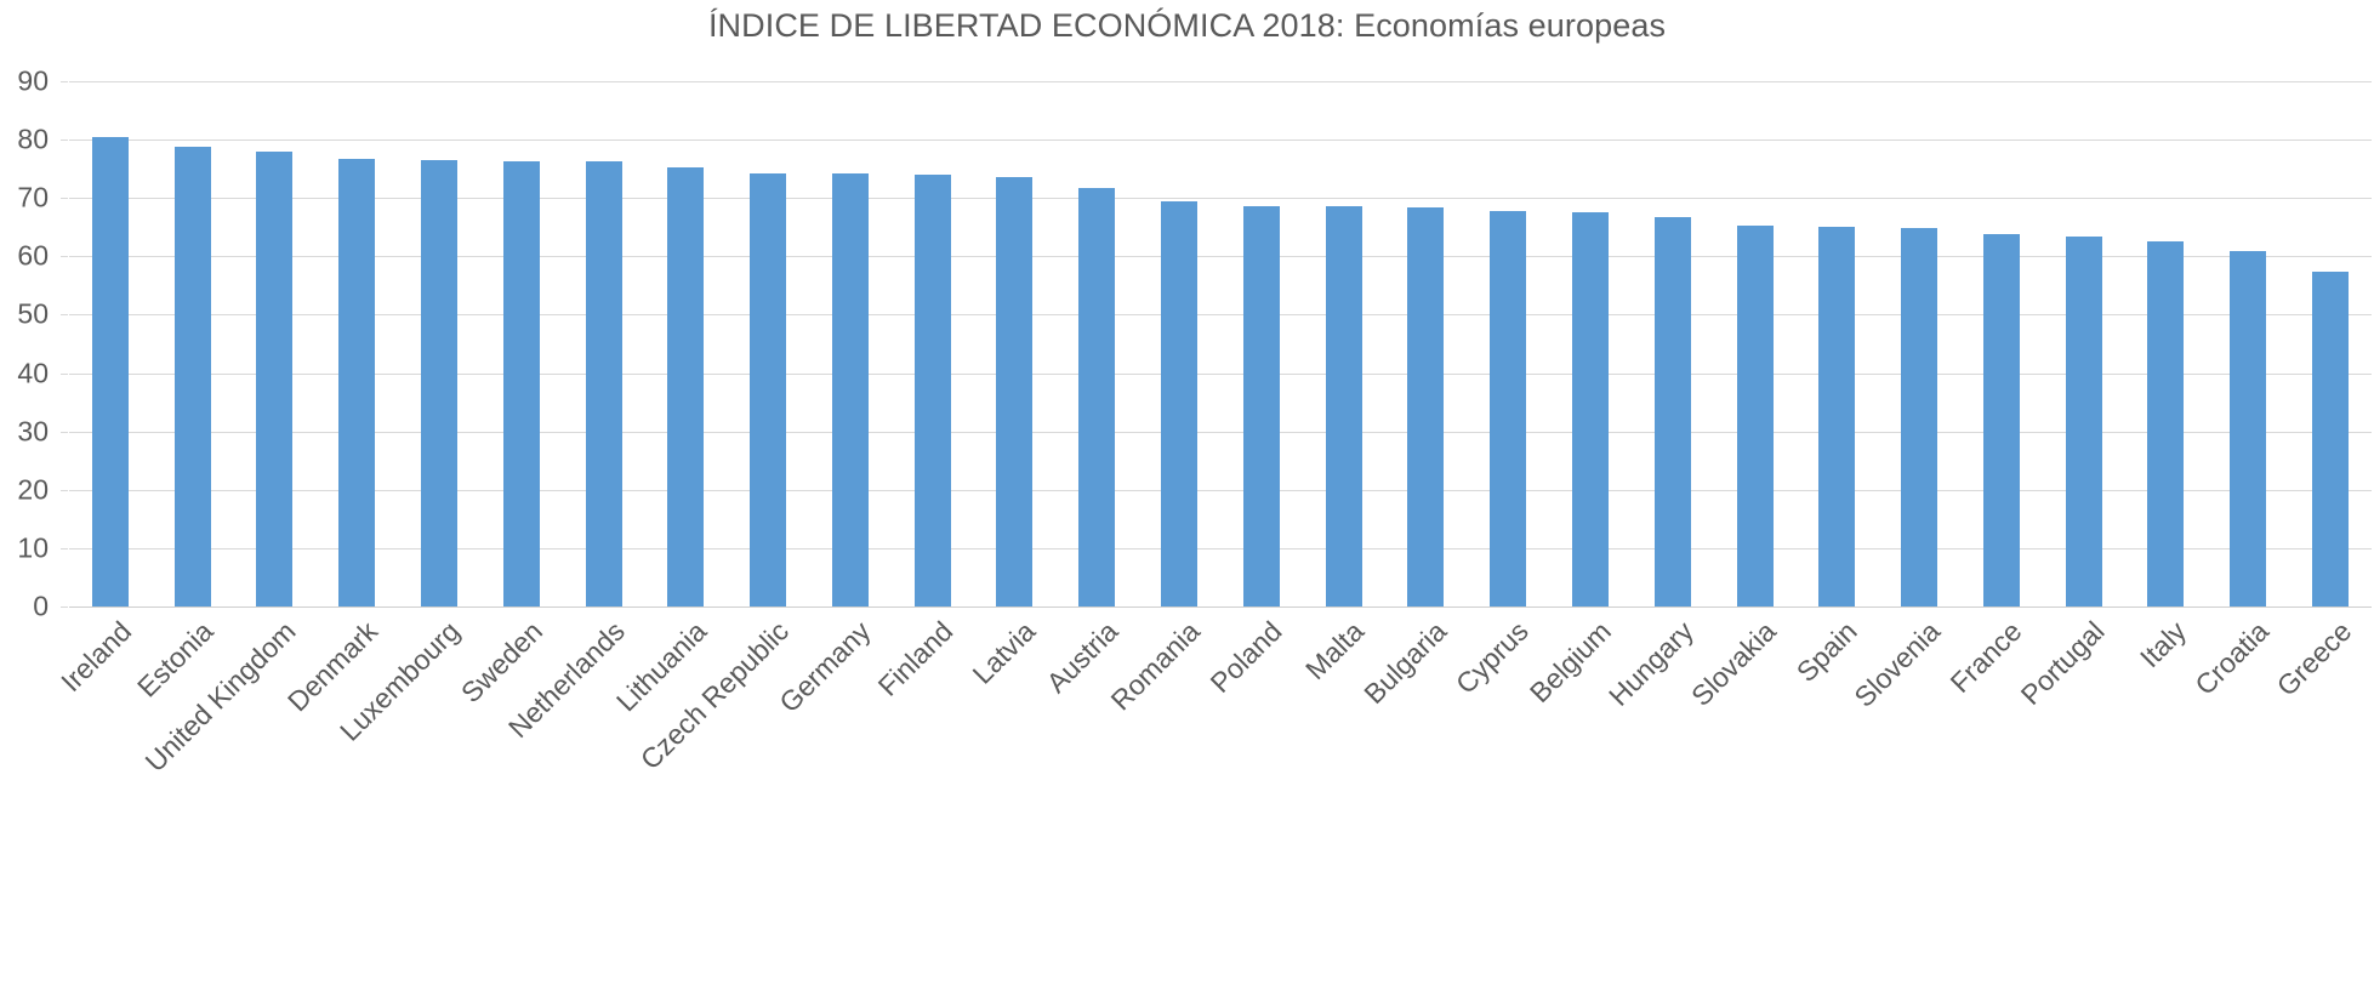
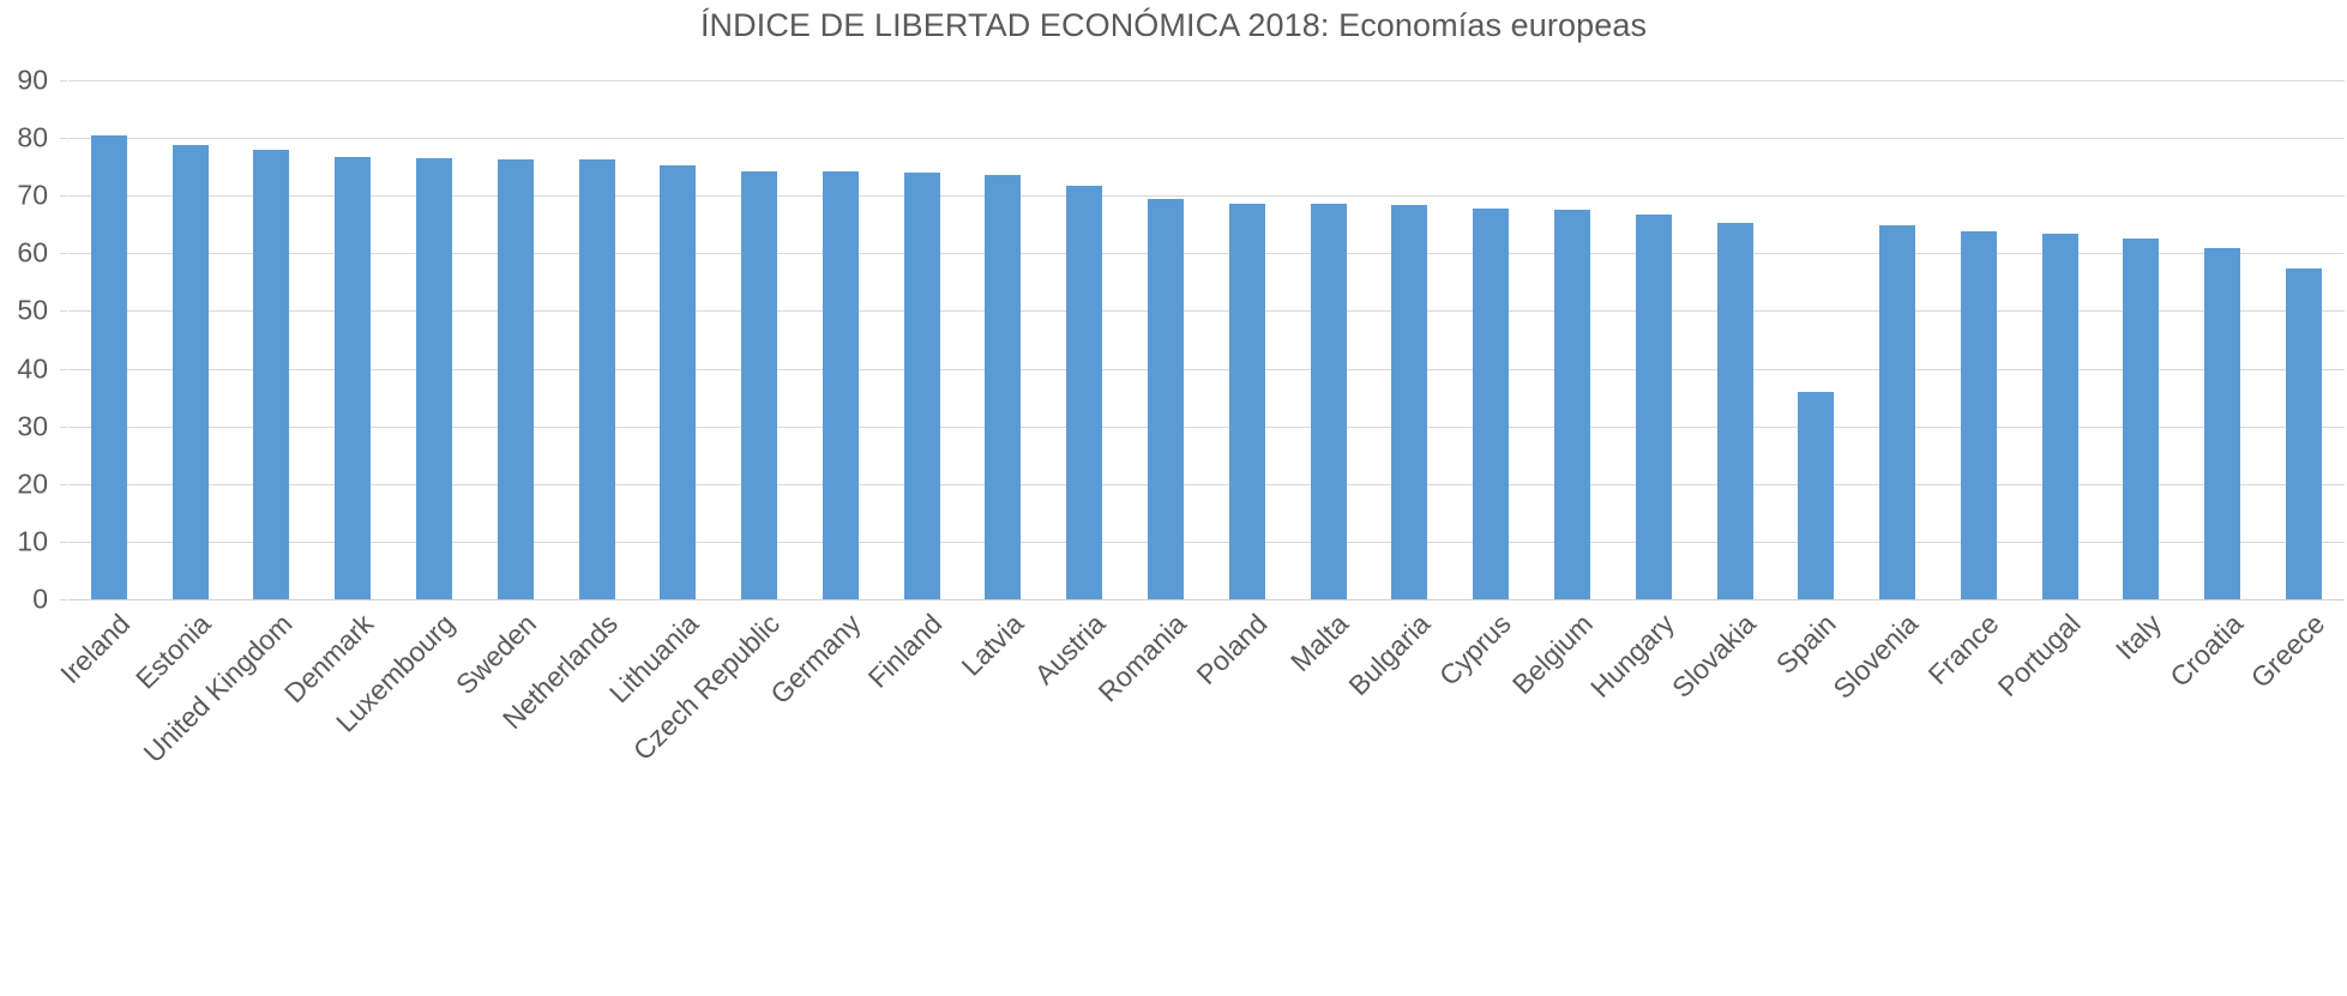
Spain: 65 -> 36
